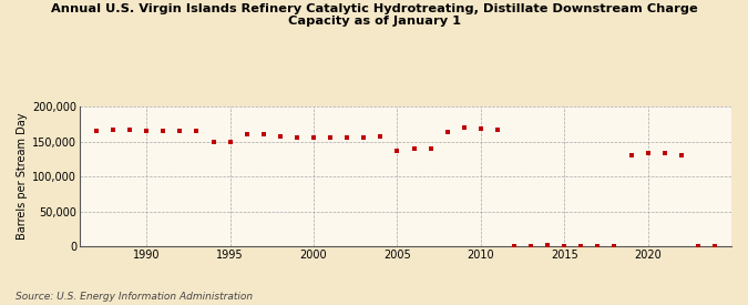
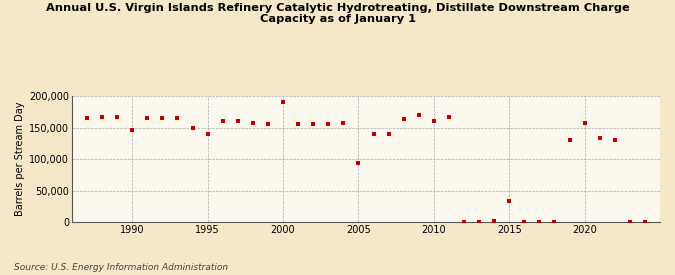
1990: 165,000 -> 146,000
1995: 150,000 -> 140,000
2000: 155,000 -> 190,000
2005: 137,000 -> 94,000
2010: 168,000 -> 160,000
2015: 2,000 -> 34,000
2020: 133,000 -> 158,000
